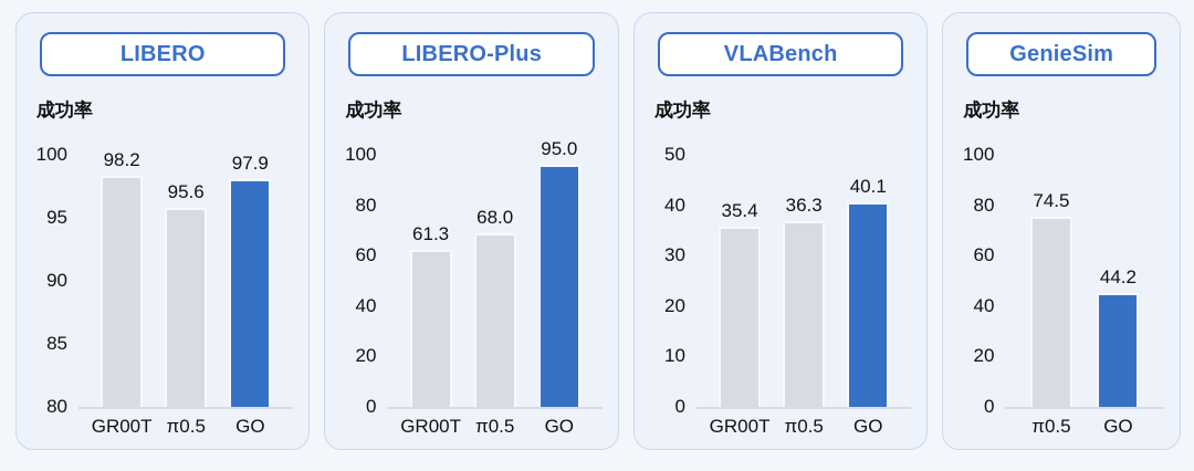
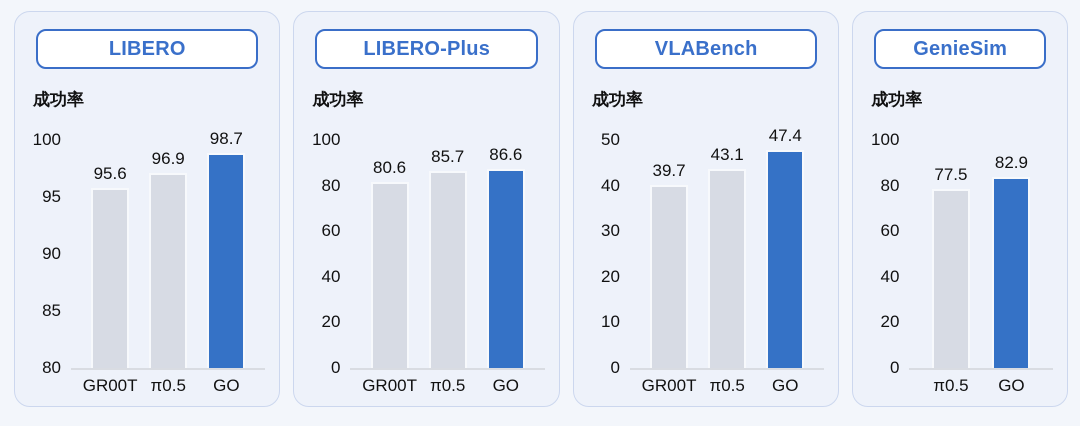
LIBERO/GR00T: 98.2 -> 95.6
LIBERO/π0.5: 95.6 -> 96.9
LIBERO/GO: 97.9 -> 98.7
LIBERO-Plus/GR00T: 61.3 -> 80.6
LIBERO-Plus/π0.5: 68.0 -> 85.7
LIBERO-Plus/GO: 95.0 -> 86.6
VLABench/GR00T: 35.4 -> 39.7
VLABench/π0.5: 36.3 -> 43.1
VLABench/GO: 40.1 -> 47.4
GenieSim/π0.5: 74.5 -> 77.5
GenieSim/GO: 44.2 -> 82.9
